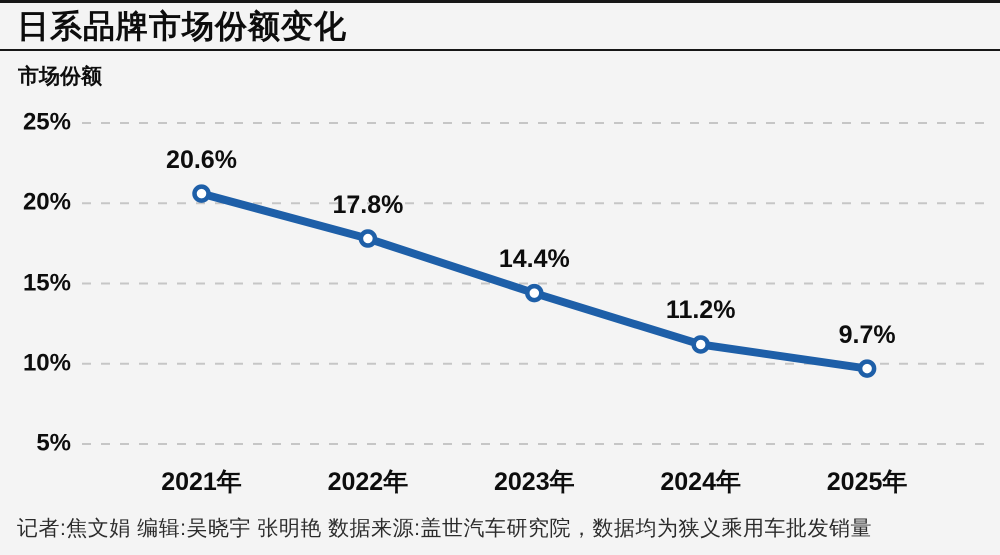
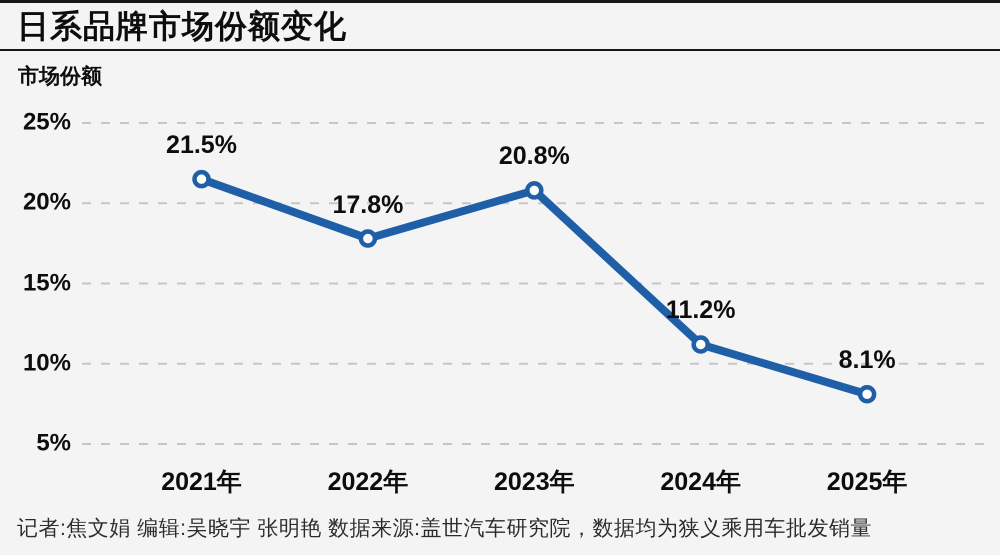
2021年: 20.6% -> 21.5%
2023年: 14.4% -> 20.8%
2025年: 9.7% -> 8.1%
